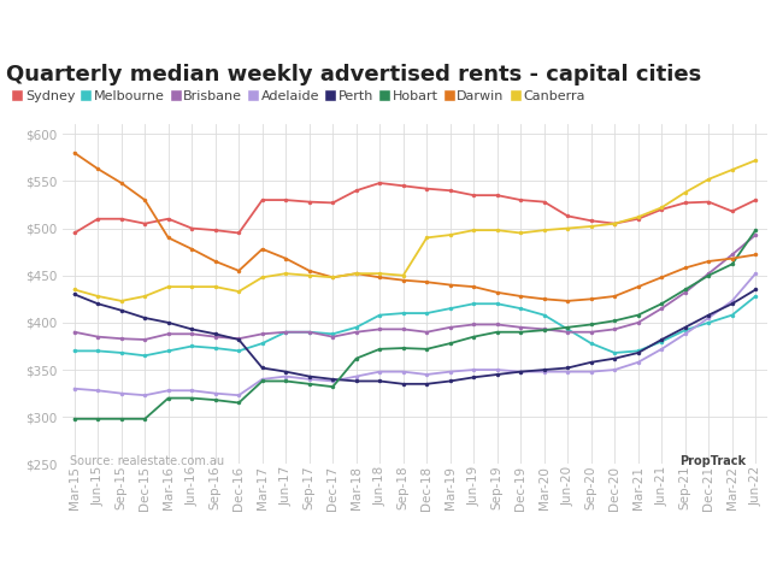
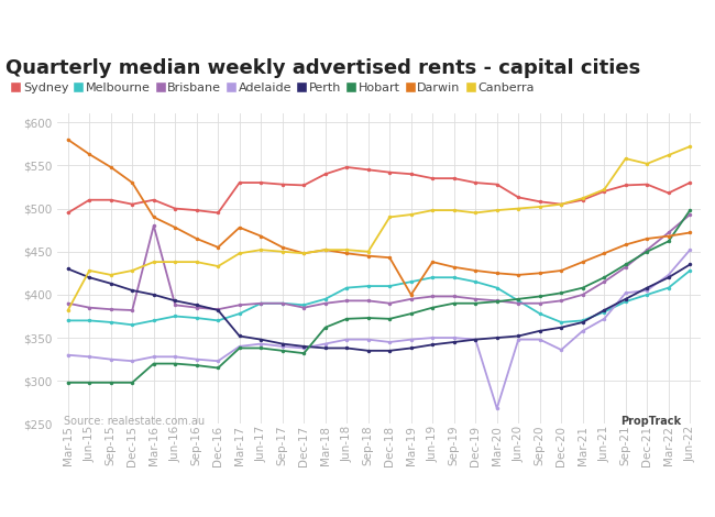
Canberra/Mar-15: $435 -> $382
Brisbane/Mar-16: $388 -> $480
Darwin/Mar-19: $440 -> $400
Adelaide/Mar-20: $348 -> $268
Adelaide/Dec-20: $350 -> $336
Adelaide/Sep-21: $388 -> $402
Canberra/Sep-21: $538 -> $558
